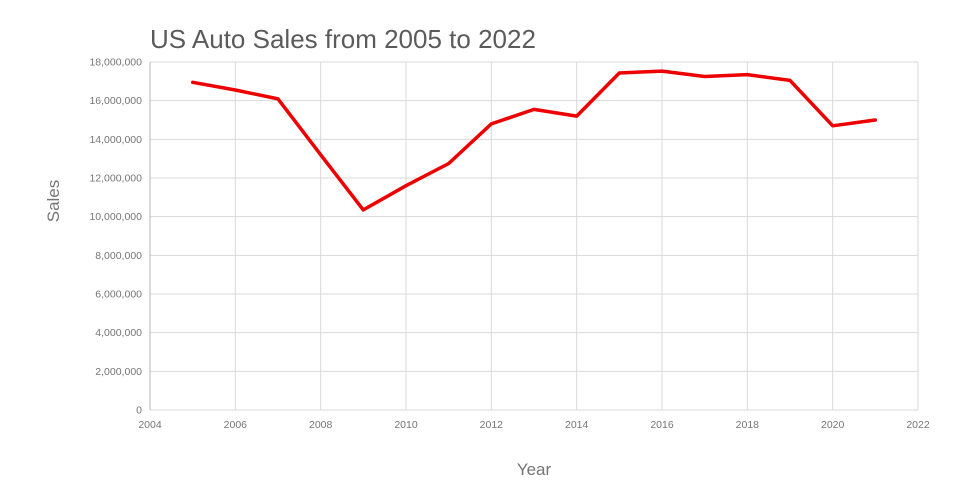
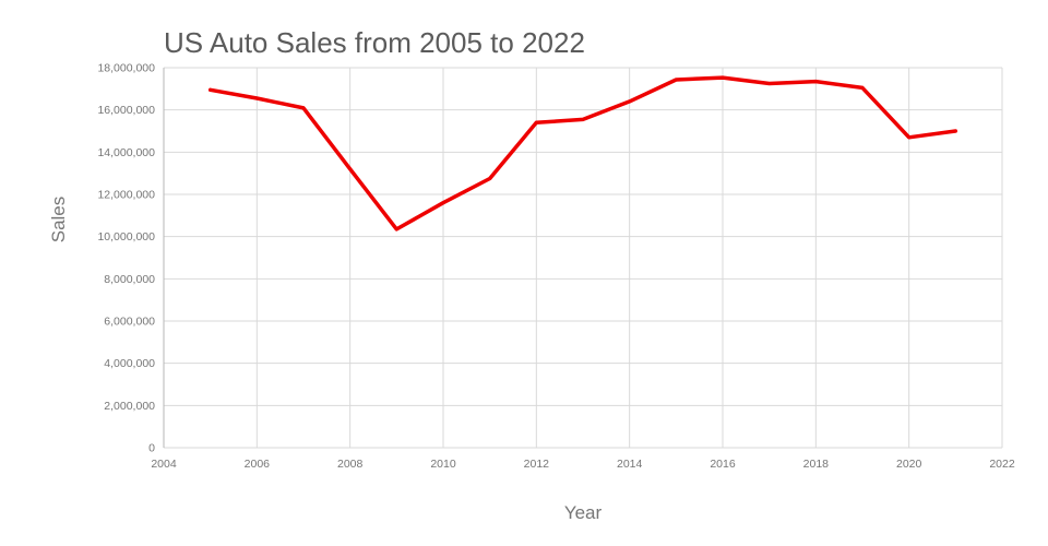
2012: 14800000 -> 15400000
2014: 15200000 -> 16400000
